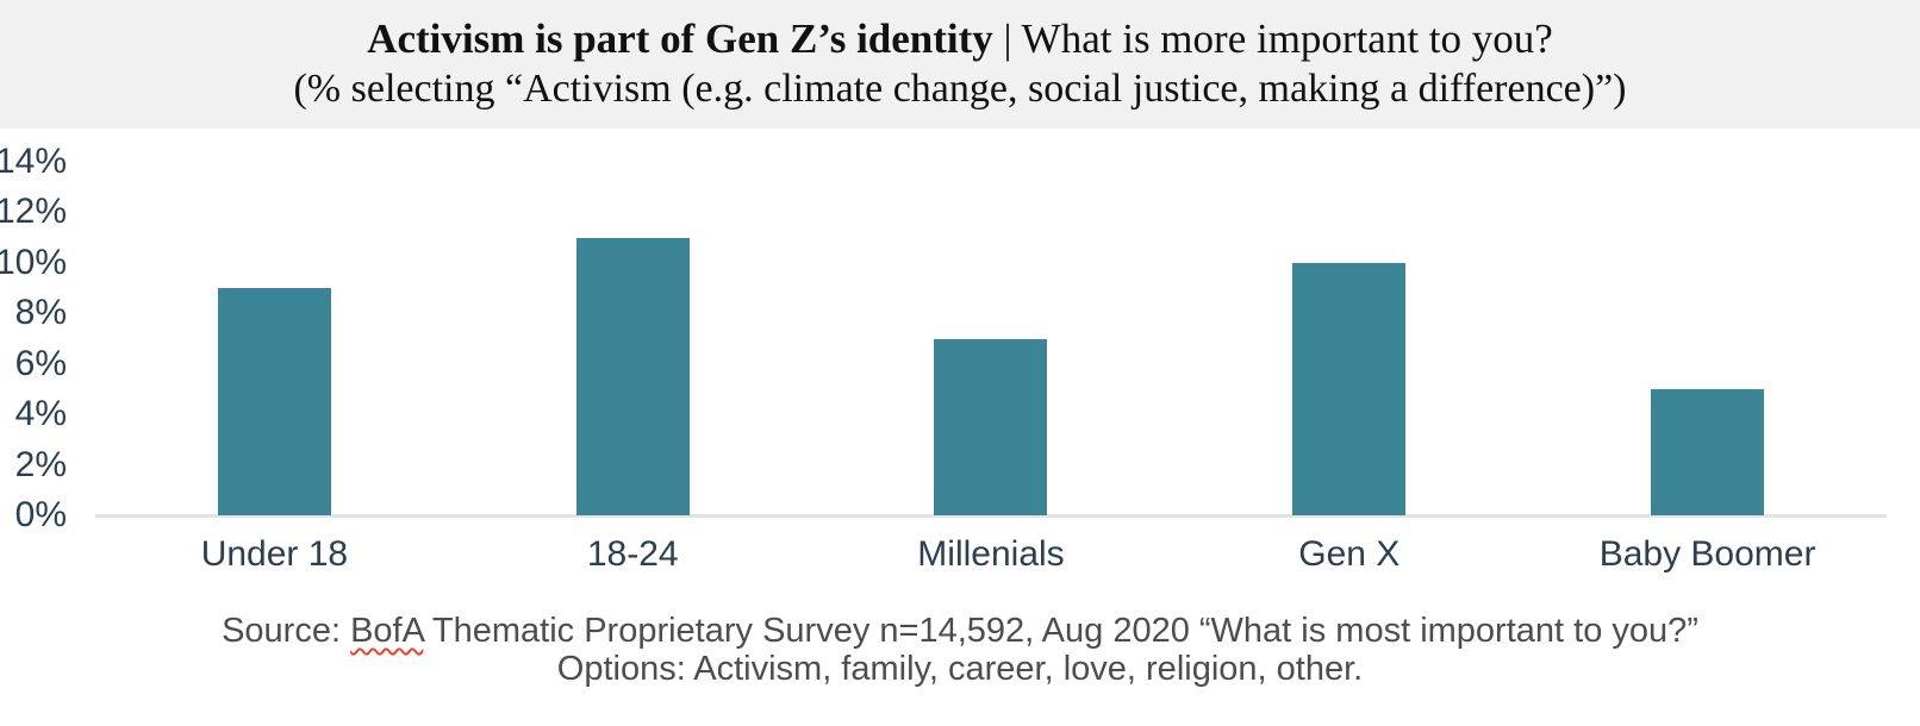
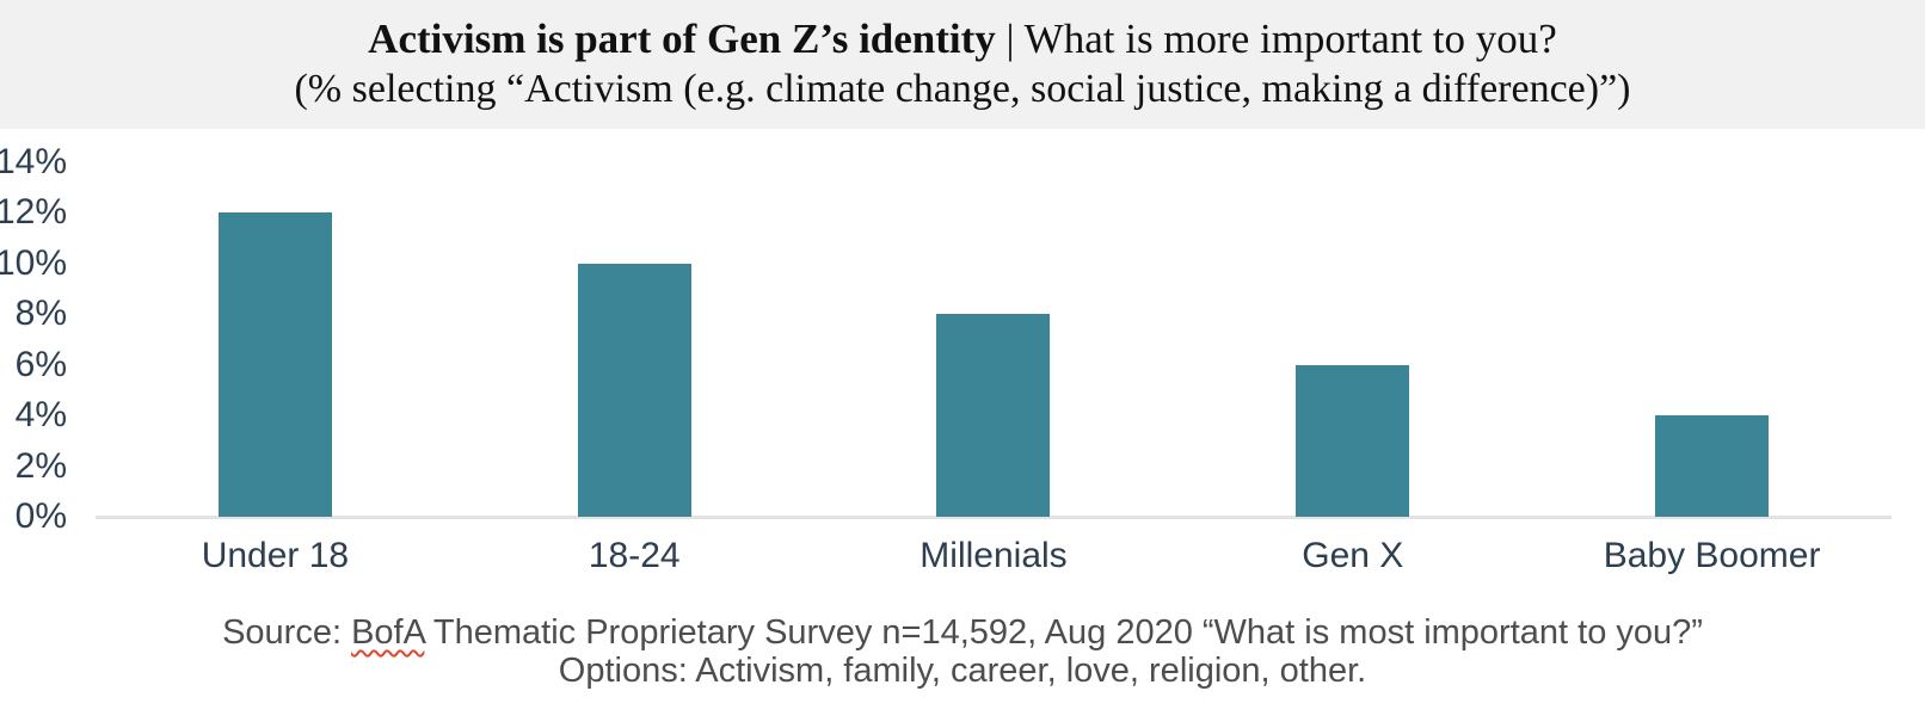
Under 18: 9% -> 12%
18-24: 11% -> 10%
Millenials: 7% -> 8%
Gen X: 10% -> 6%
Baby Boomer: 5% -> 4%
